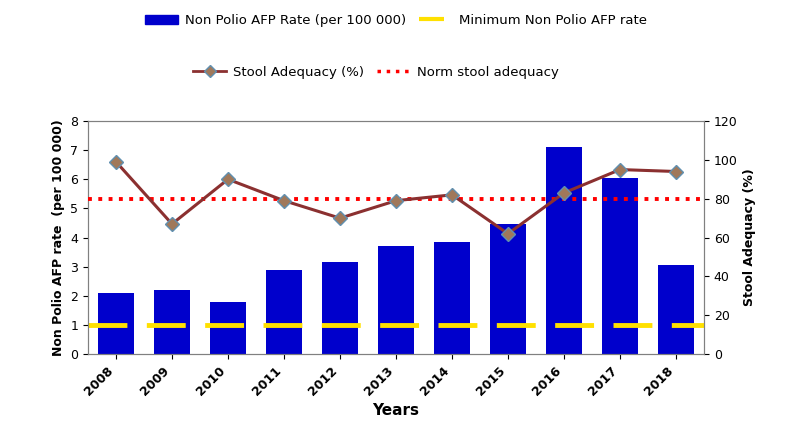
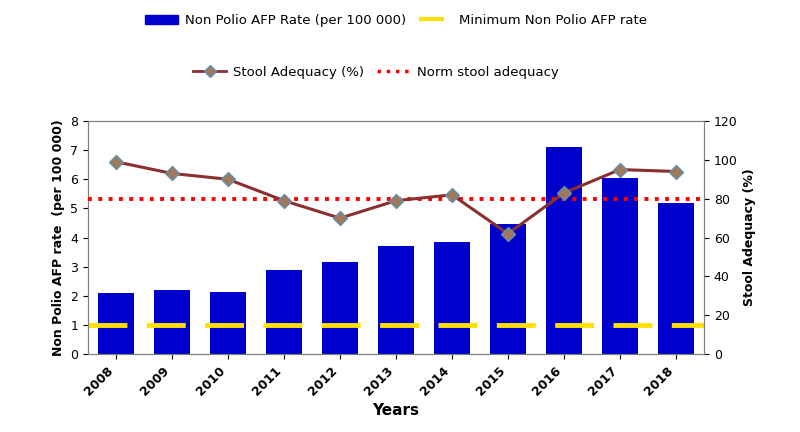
Stool Adequacy (%)/2009: 67 -> 93
Non Polio AFP Rate (per 100 000)/2010: 1.80 -> 2.15
Non Polio AFP Rate (per 100 000)/2018: 3.05 -> 5.20
